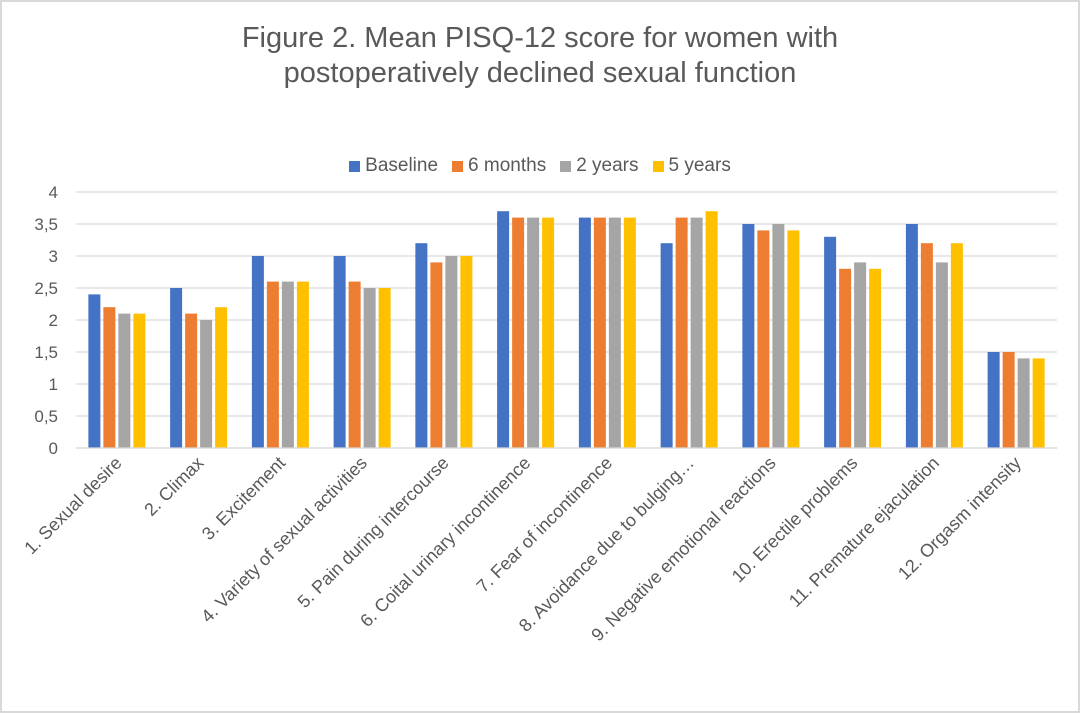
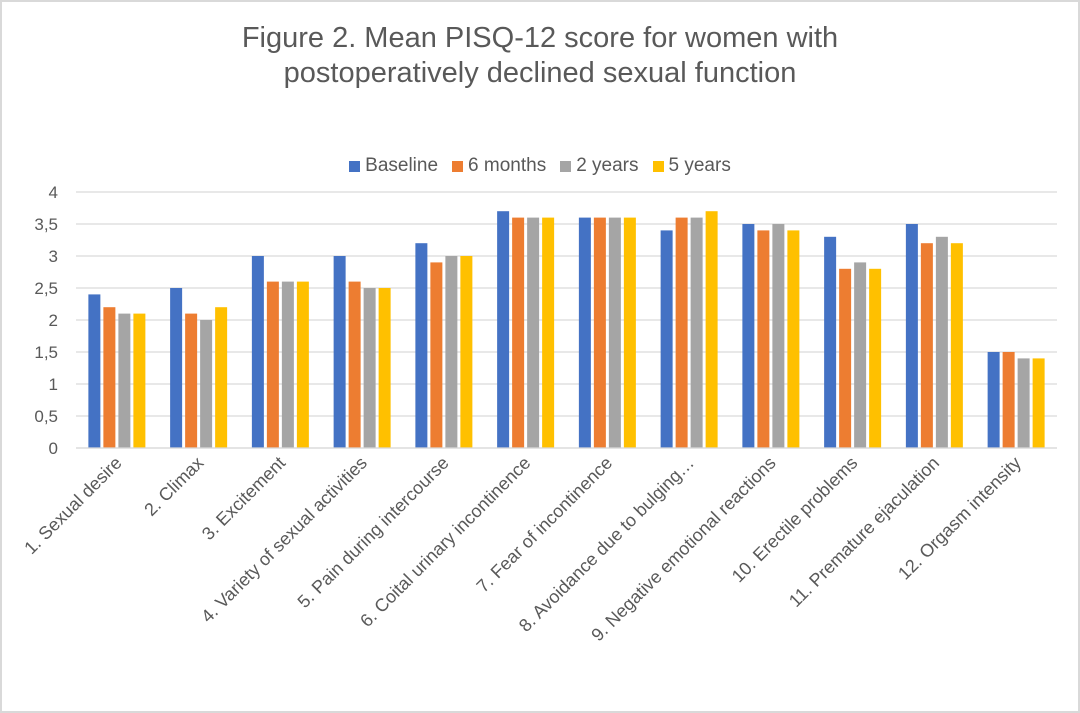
Baseline/8. Avoidance due to bulging…: 3.2 -> 3.4
2 years/11. Premature ejaculation: 2.9 -> 3.3
